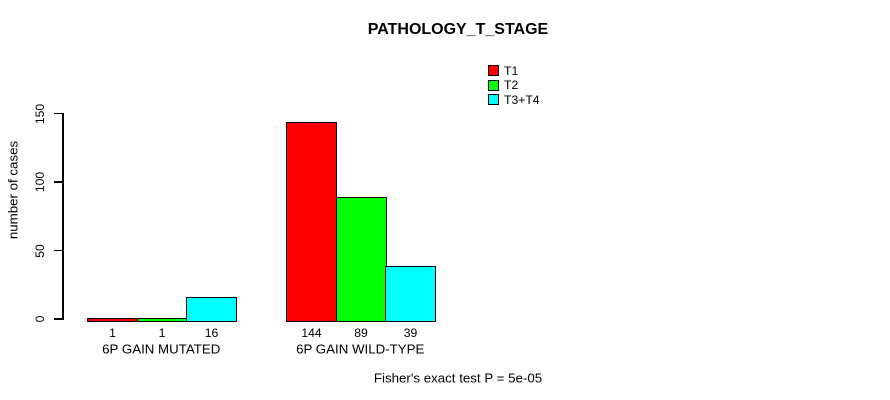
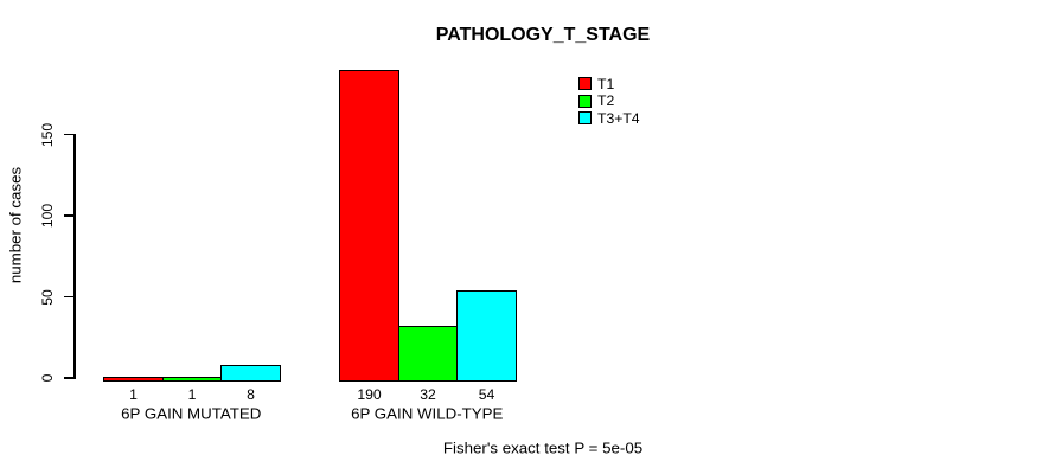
T3+T4/6P GAIN MUTATED: 16 -> 8
T1/6P GAIN WILD-TYPE: 144 -> 190
T2/6P GAIN WILD-TYPE: 89 -> 32
T3+T4/6P GAIN WILD-TYPE: 39 -> 54
